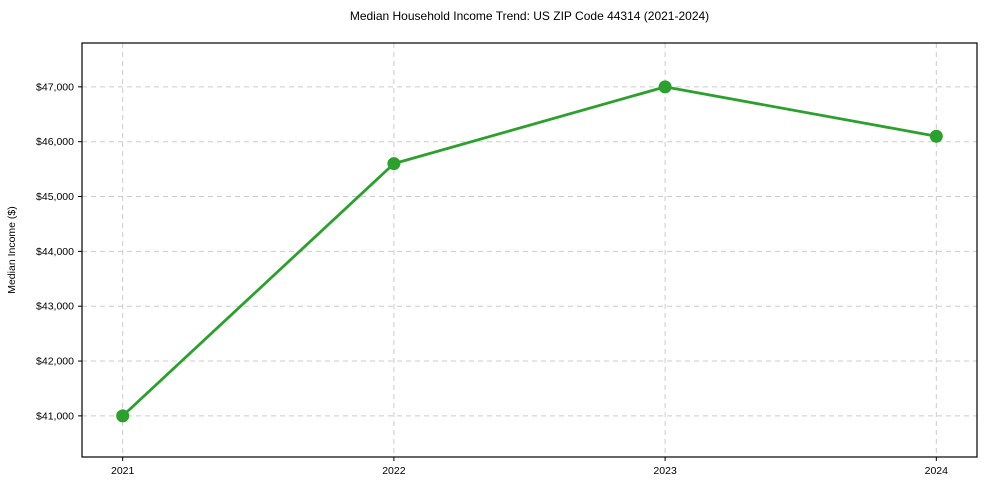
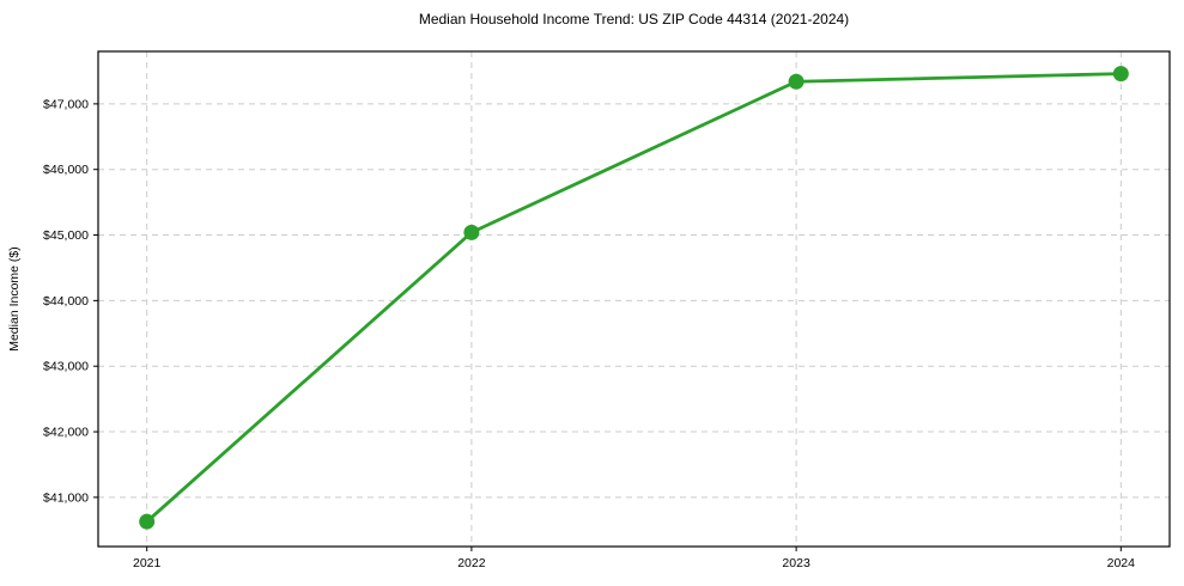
2021: $41000 -> $40600
2022: $45600 -> $45000
2023: $47000 -> $47300
2024: $46100 -> $47500
